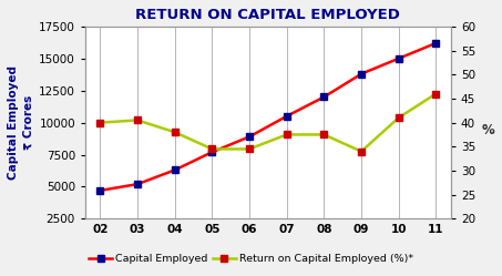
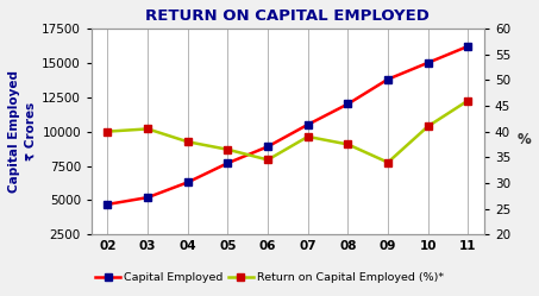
Return on Capital Employed (%)*/05: 34.5 -> 36.5
Return on Capital Employed (%)*/07: 37.5 -> 39.0
